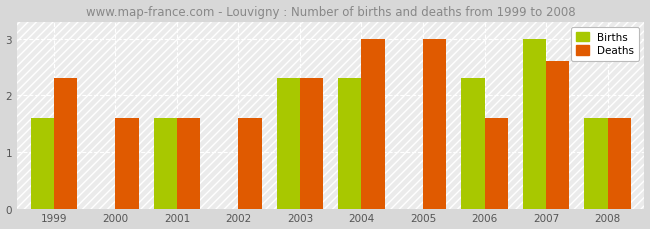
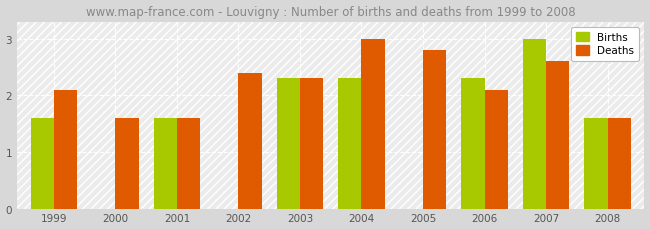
Deaths/1999: 2.3 -> 2.1
Deaths/2002: 1.6 -> 2.4
Deaths/2005: 3.0 -> 2.8
Deaths/2006: 1.6 -> 2.1
